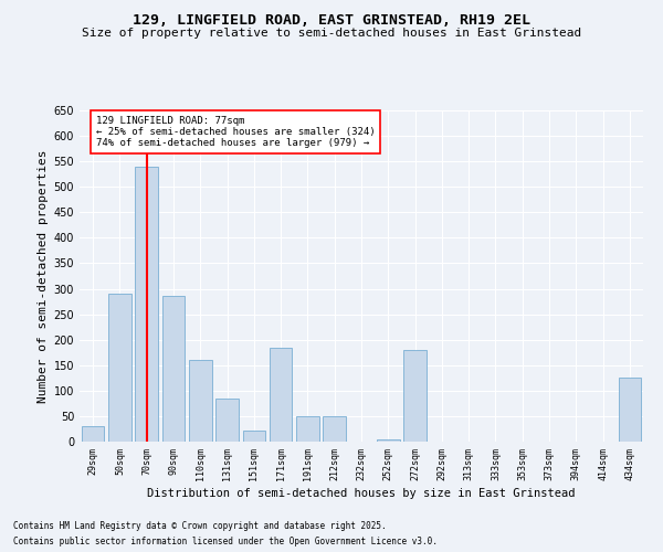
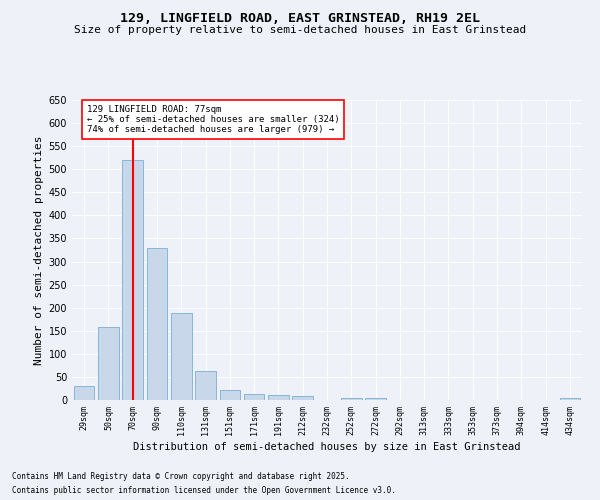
50sqm: 290 -> 158
70sqm: 540 -> 520
90sqm: 285 -> 330
110sqm: 160 -> 188
131sqm: 85 -> 62
171sqm: 185 -> 14
191sqm: 50 -> 11
212sqm: 50 -> 8
272sqm: 180 -> 5
434sqm: 125 -> 5
